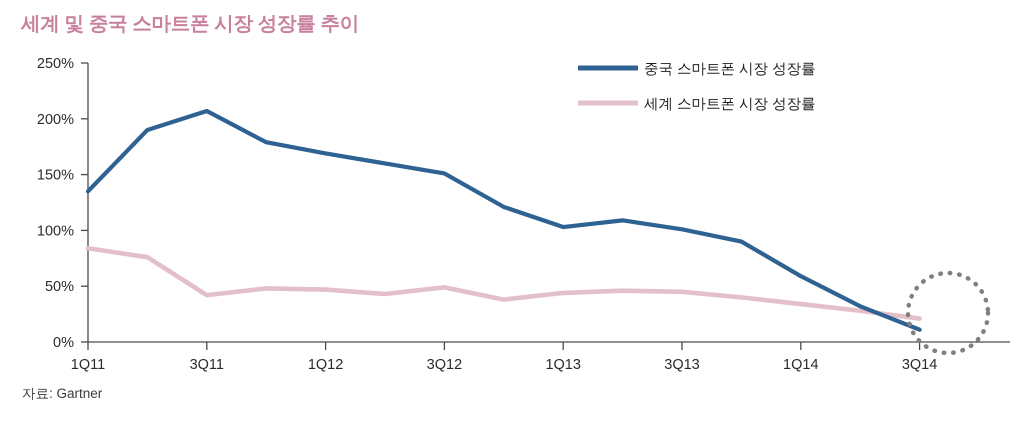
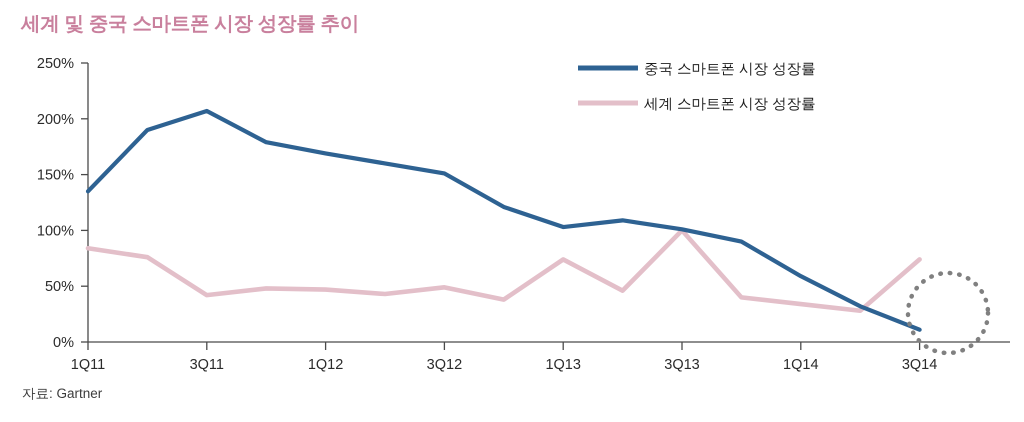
세계 스마트폰 시장 성장률/1Q13: 44% -> 74%
세계 스마트폰 시장 성장률/3Q13: 45% -> 100%
세계 스마트폰 시장 성장률/3Q14: 21% -> 74%
